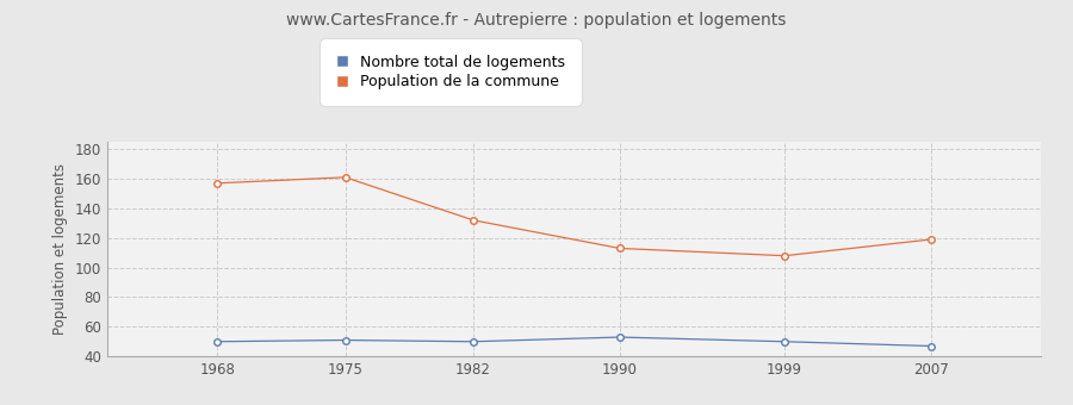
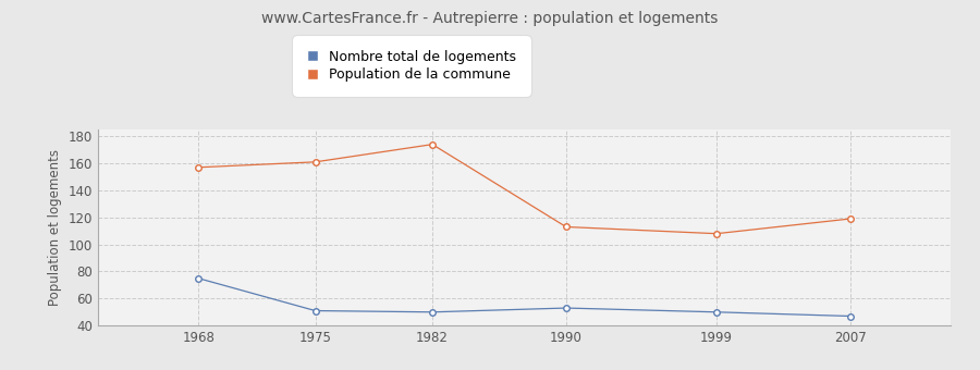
Nombre total de logements/1968: 50 -> 75
Population de la commune/1982: 132 -> 174
